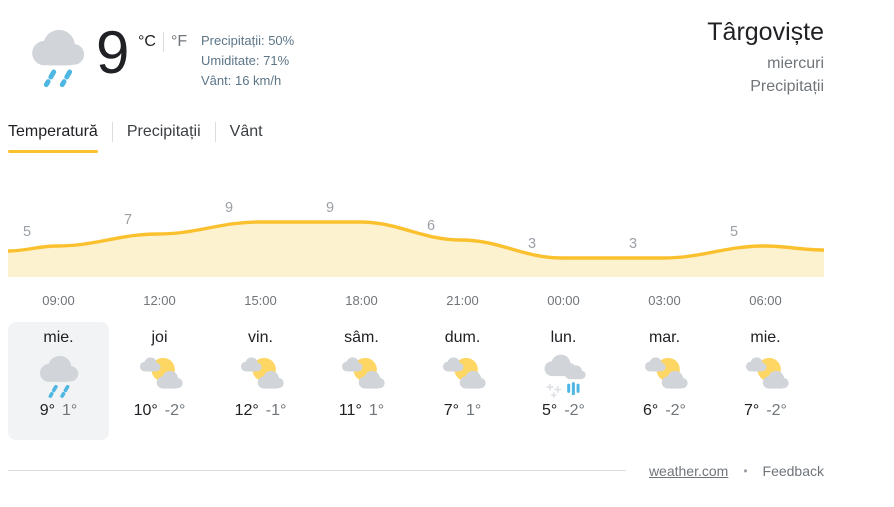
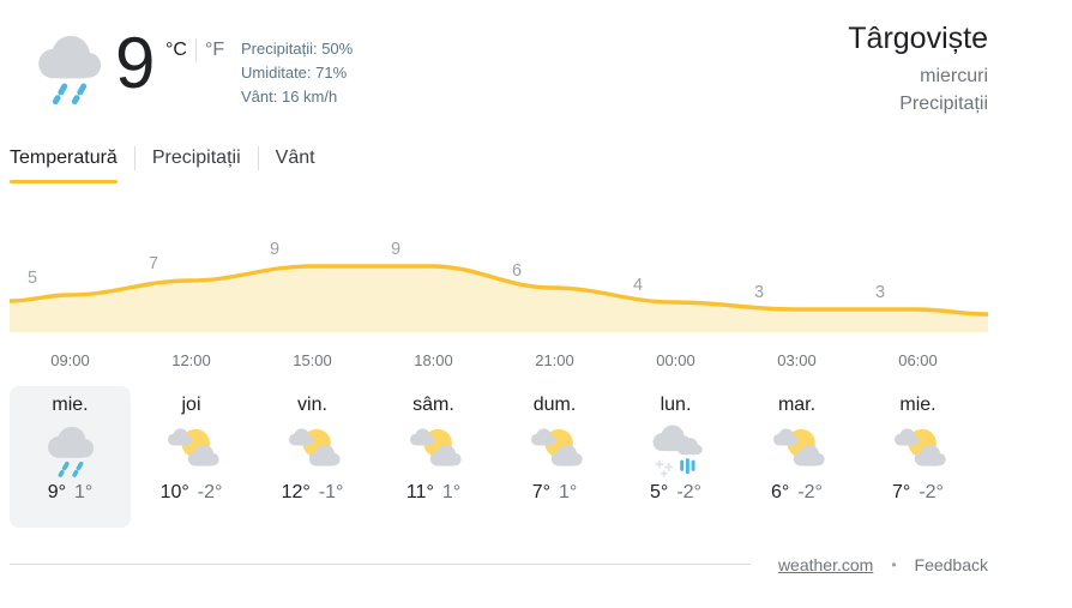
00:00: 3 -> 4
06:00: 5 -> 3
